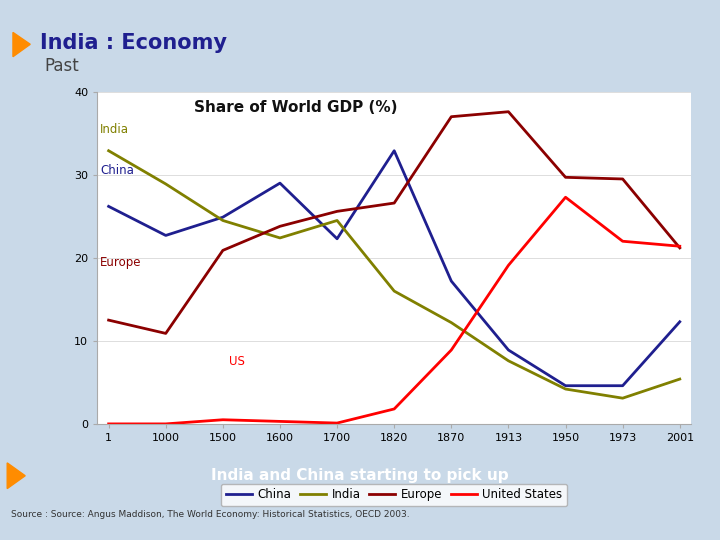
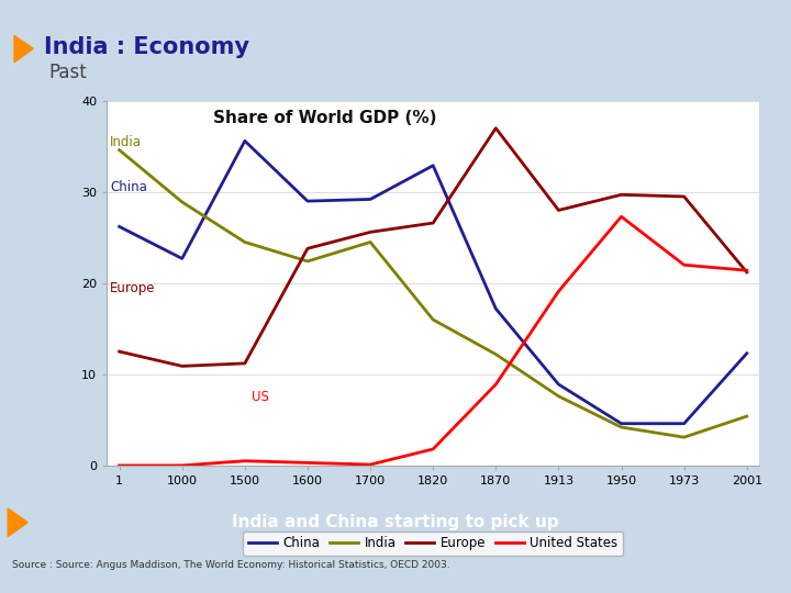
India/1: 32.9 -> 34.6
China/1500: 24.9 -> 35.6
Europe/1500: 20.9 -> 11.2
China/1700: 22.3 -> 29.2
Europe/1913: 37.6 -> 28.0
